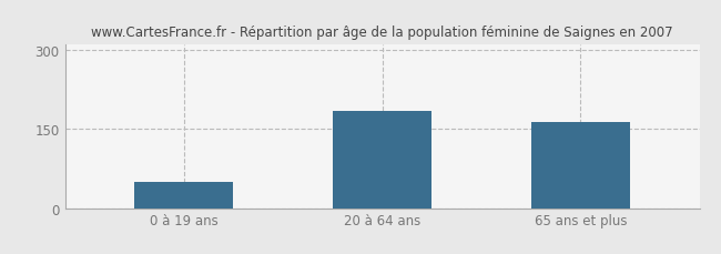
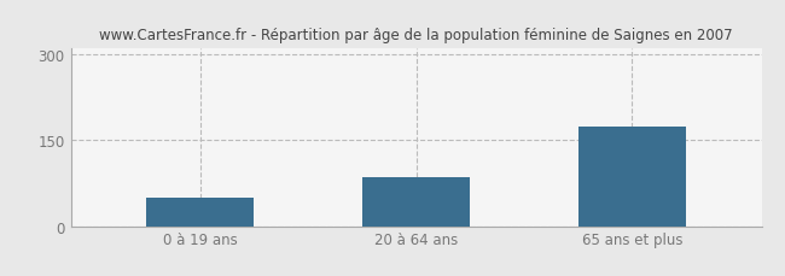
20 à 64 ans: 185 -> 85
65 ans et plus: 163 -> 175
